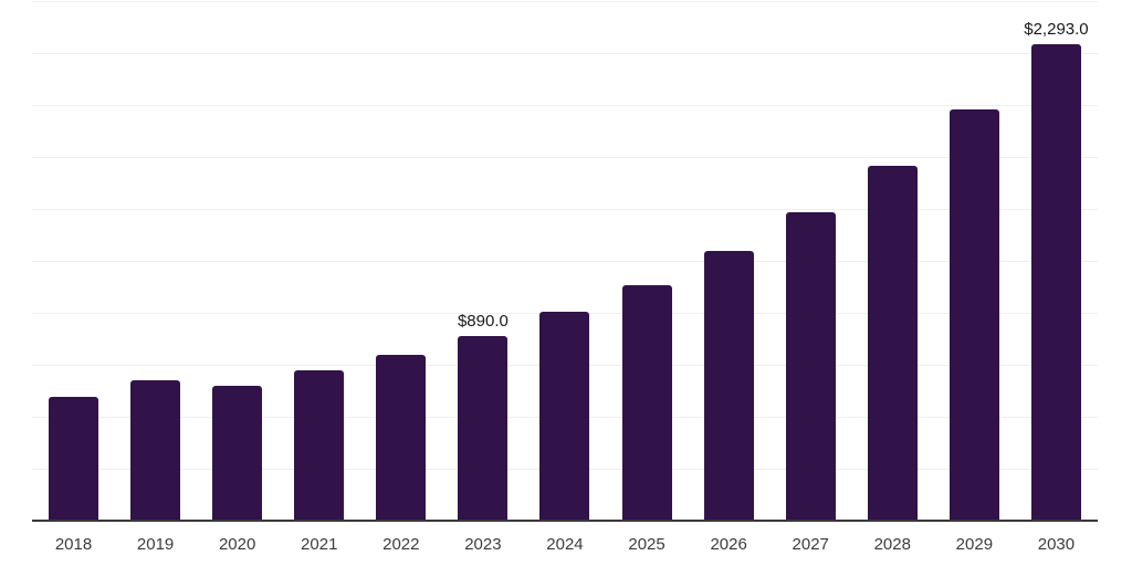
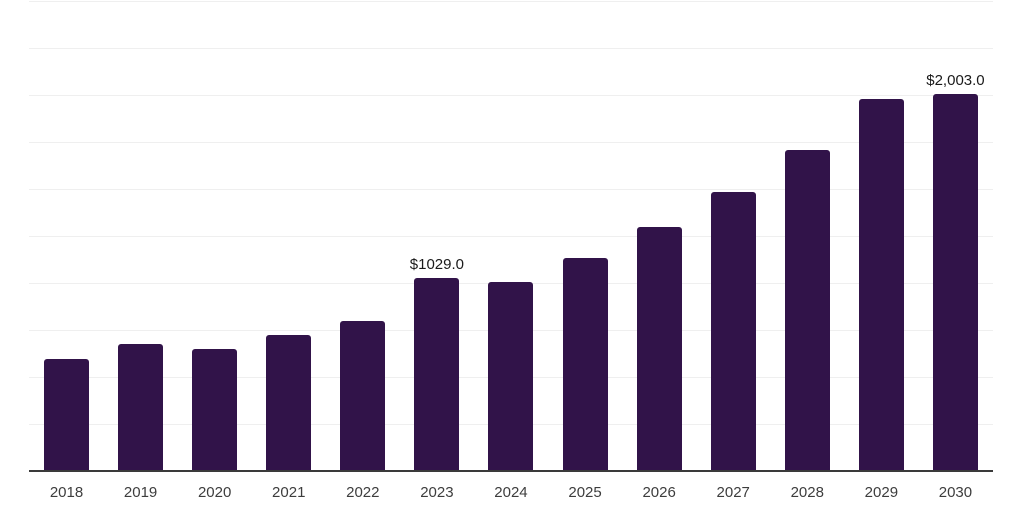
2023: $890.0 -> $1029.0
2030: $2,293.0 -> $2,003.0
